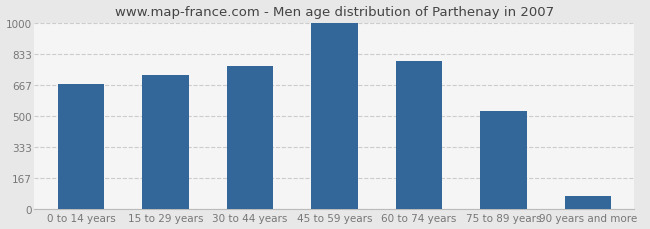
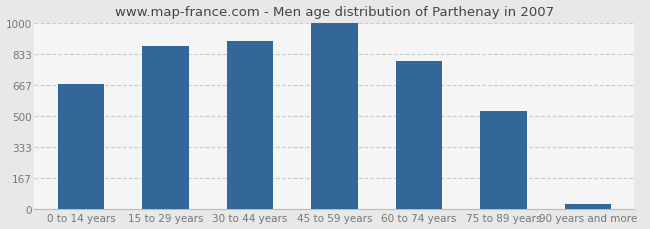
15 to 29 years: 720 -> 880
30 to 44 years: 770 -> 900
90 years and more: 70 -> 30
